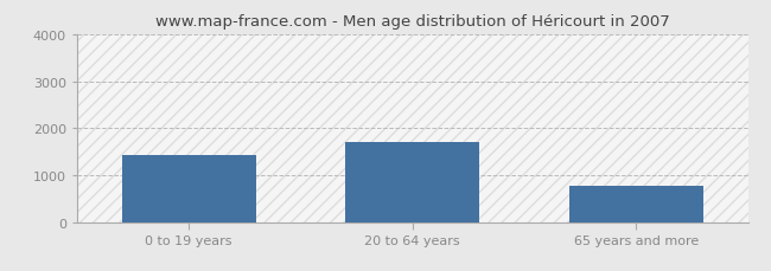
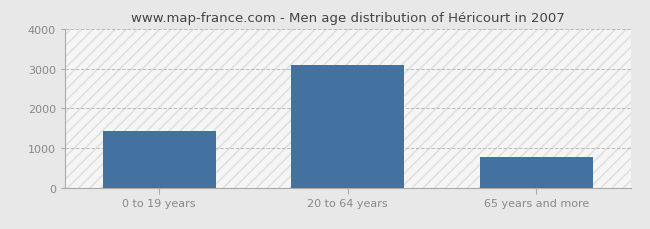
20 to 64 years: 1700 -> 3080
